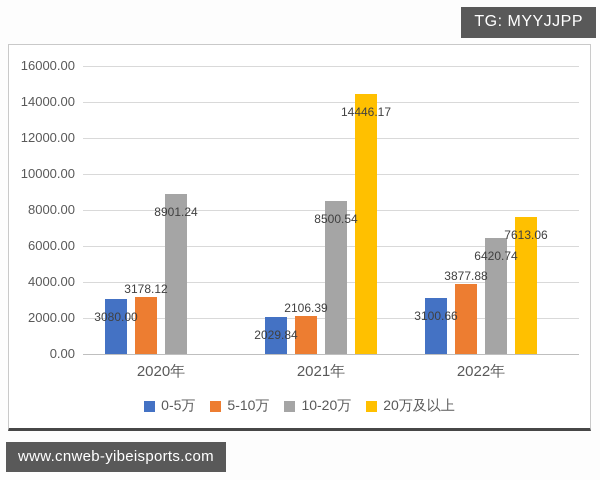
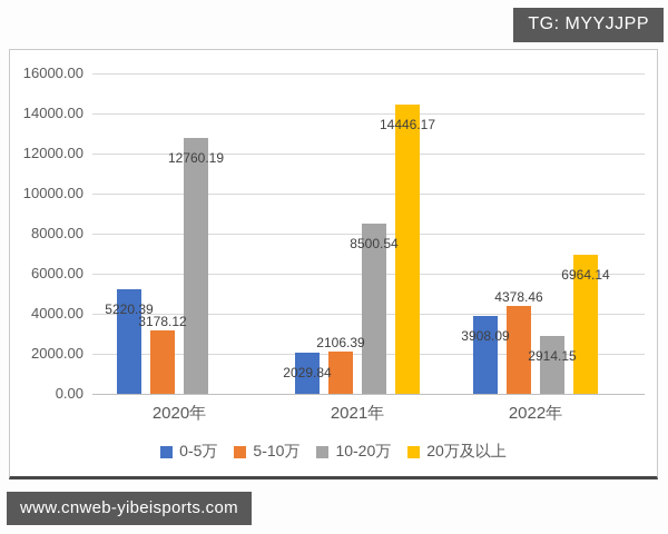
0-5万/2020年: 3080.00 -> 5220.39
10-20万/2020年: 8901.24 -> 12760.19
0-5万/2022年: 3100.66 -> 3908.09
5-10万/2022年: 3877.88 -> 4378.46
10-20万/2022年: 6420.74 -> 2914.15
20万及以上/2022年: 7613.06 -> 6964.14
